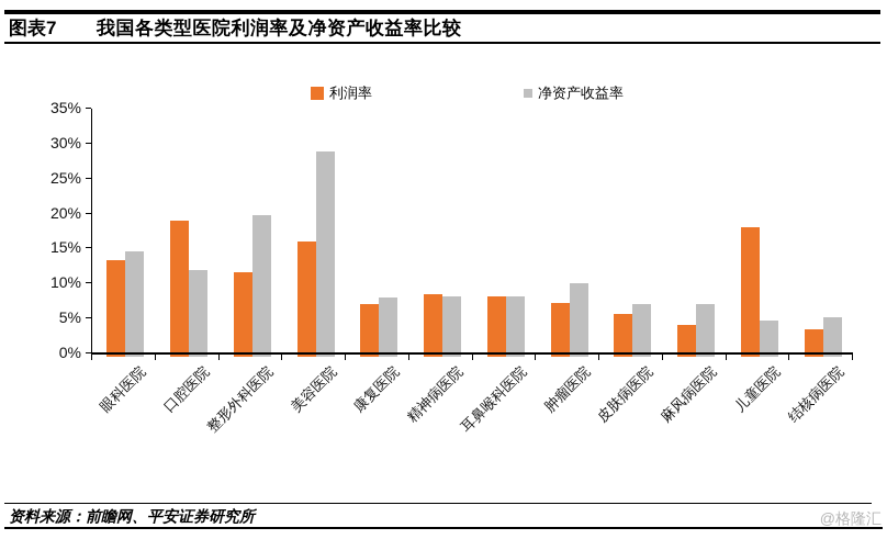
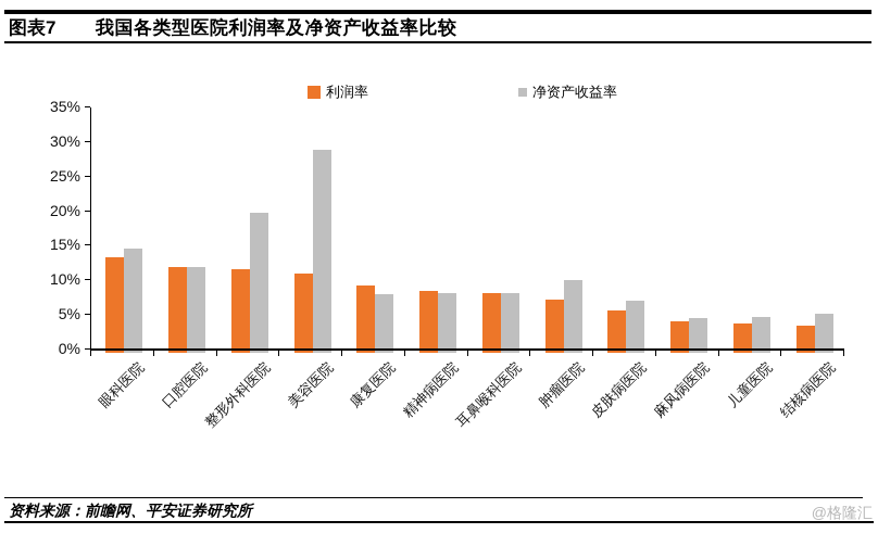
利润率/口腔医院: 19% -> 12%
利润率/美容医院: 16% -> 11%
利润率/康复医院: 7% -> 9%
净资产收益率/麻风病医院: 7% -> 4%
利润率/儿童医院: 18% -> 4%
